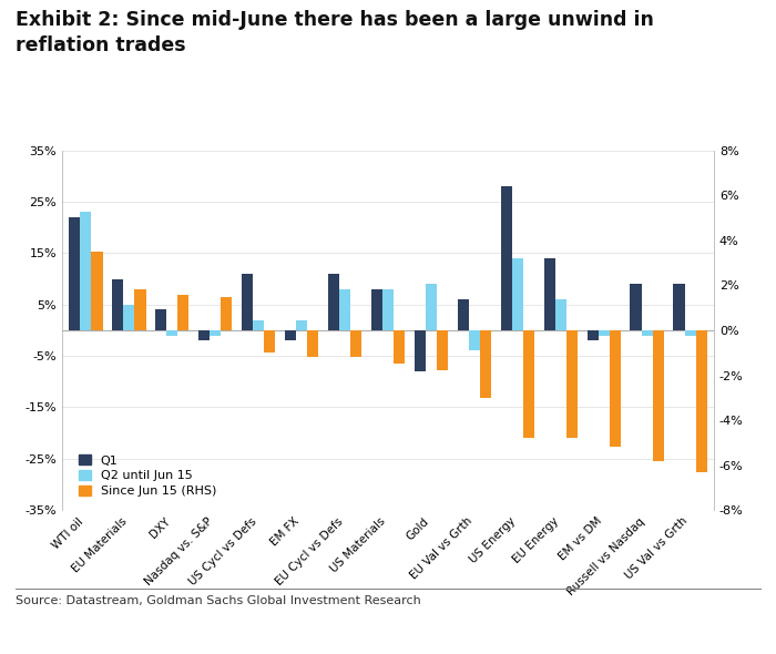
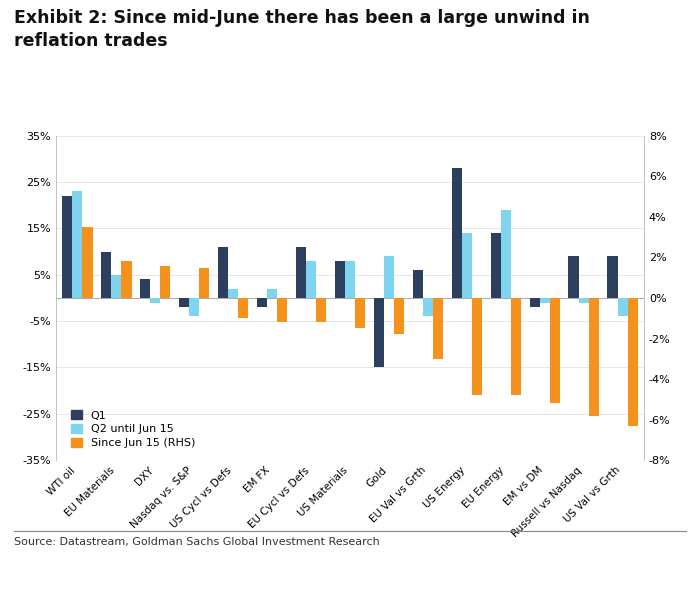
Q2 until Jun 15/Nasdaq vs. S&P: -1% -> -4%
Q1/Gold: -8% -> -15%
Q2 until Jun 15/EU Energy: 6% -> 19%
Q2 until Jun 15/US Val vs Grth: -1% -> -4%
